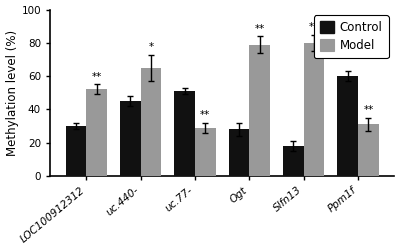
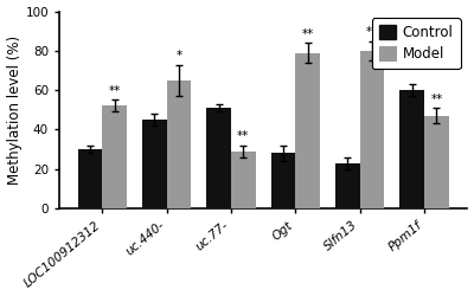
Control/Slfn13: 18 -> 23
Model/Ppm1f: 31 -> 47
